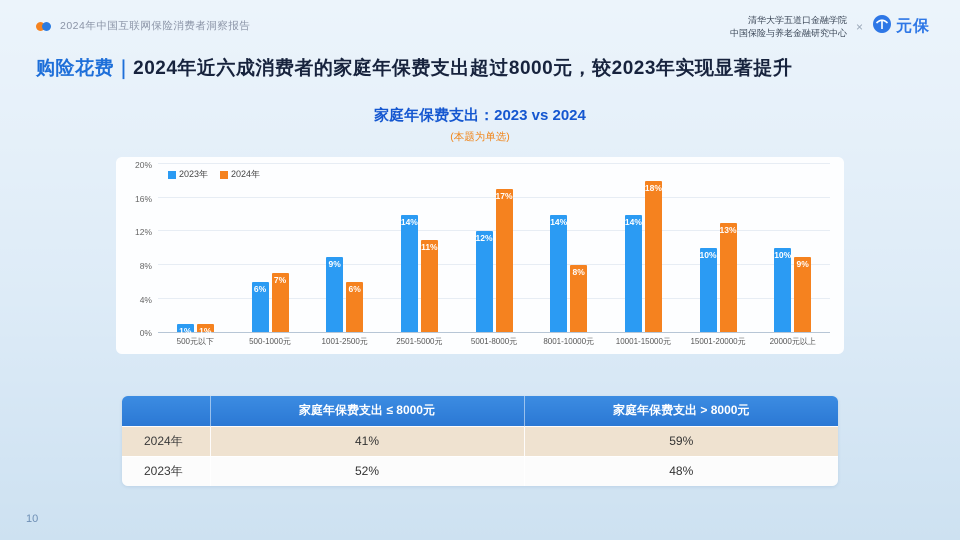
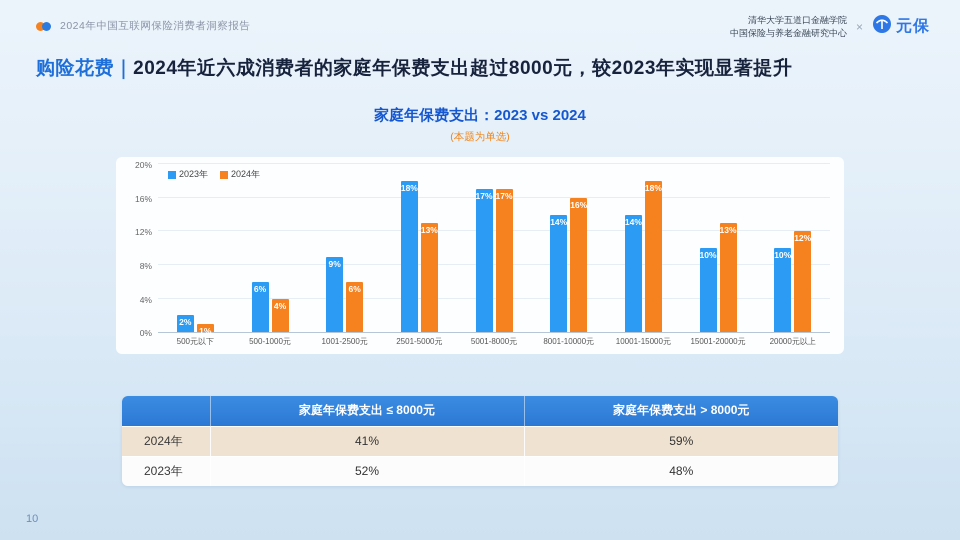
2023年/500元以下: 1% -> 2%
2024年/500-1000元: 7% -> 4%
2023年/2501-5000元: 14% -> 18%
2024年/2501-5000元: 11% -> 13%
2023年/5001-8000元: 12% -> 17%
2024年/8001-10000元: 8% -> 16%
2024年/20000元以上: 9% -> 12%
